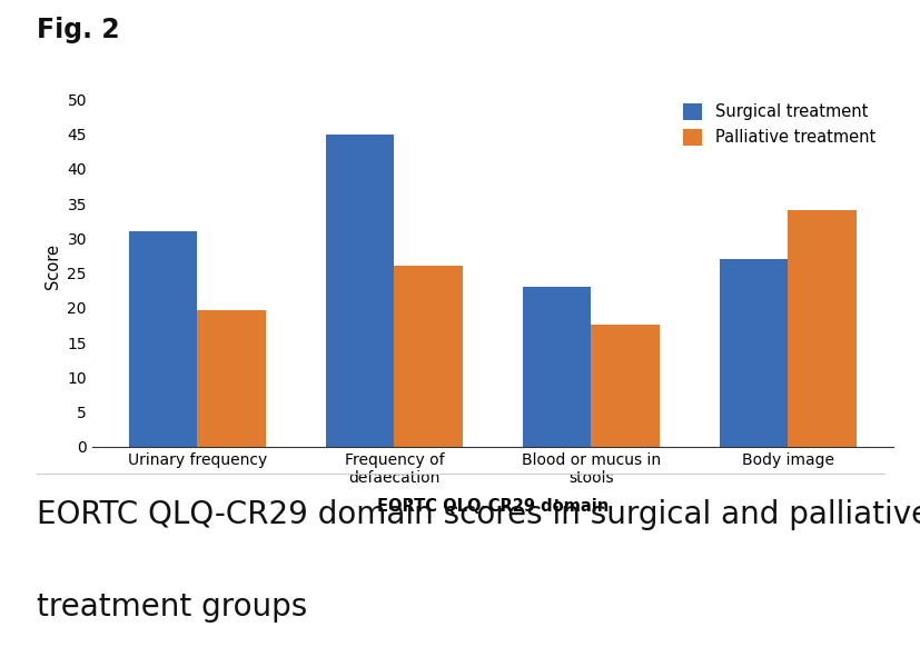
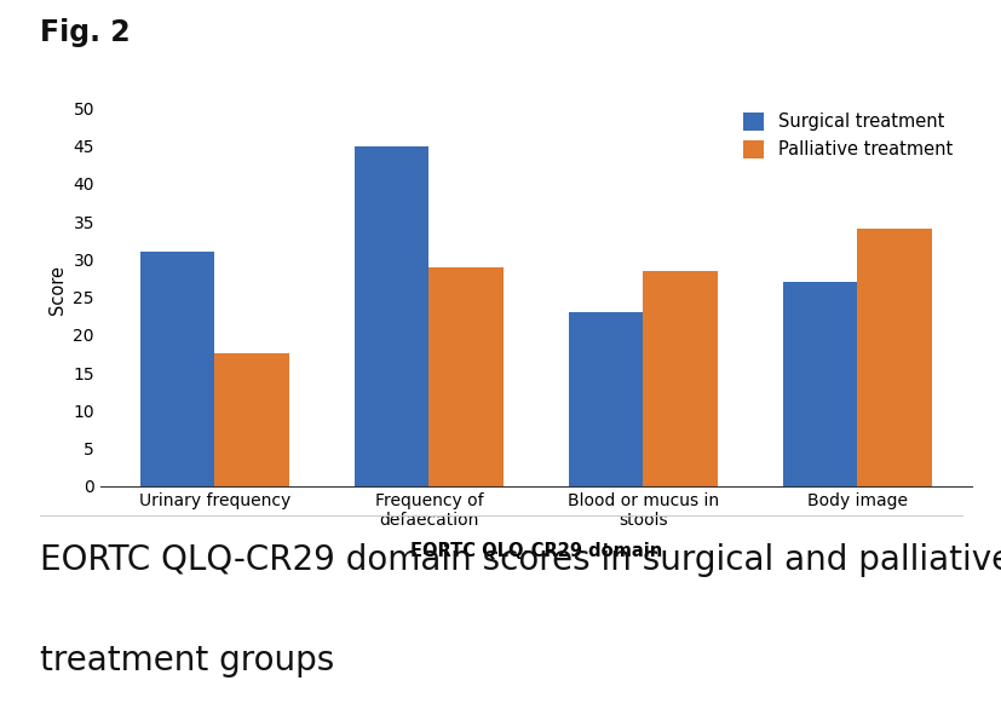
Palliative treatment/Urinary frequency: 19.6 -> 17.5
Palliative treatment/Frequency of defaecation: 26.0 -> 29.0
Palliative treatment/Blood or mucus in stools: 17.6 -> 28.5
